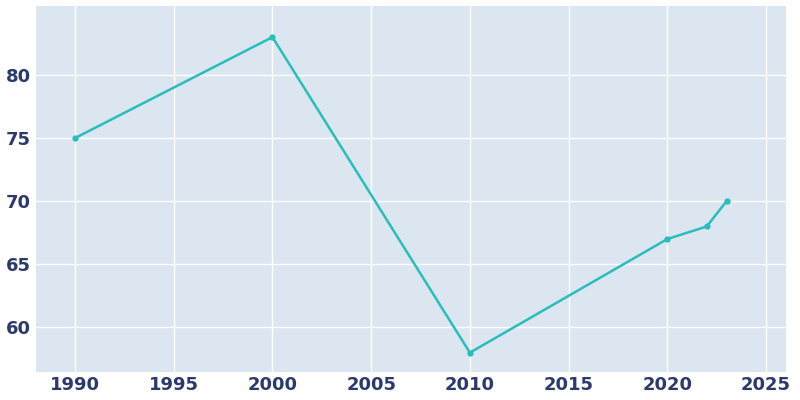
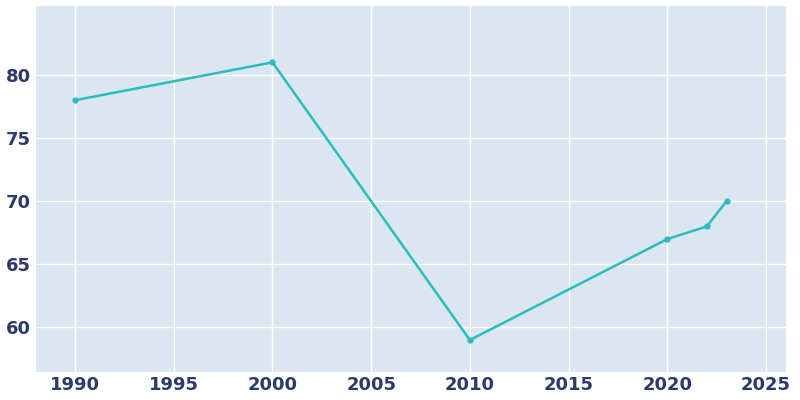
1990: 75 -> 78
2000: 83 -> 81
2010: 58 -> 59
